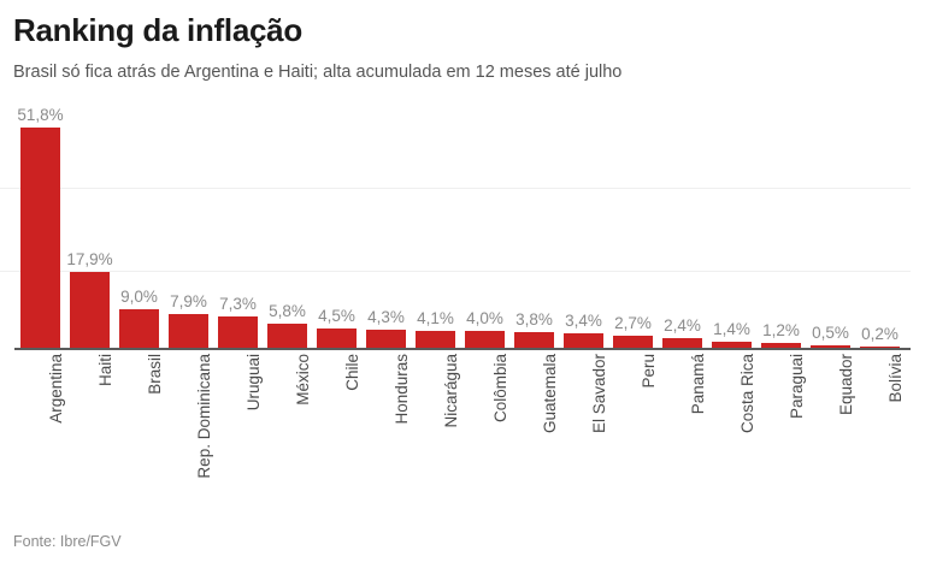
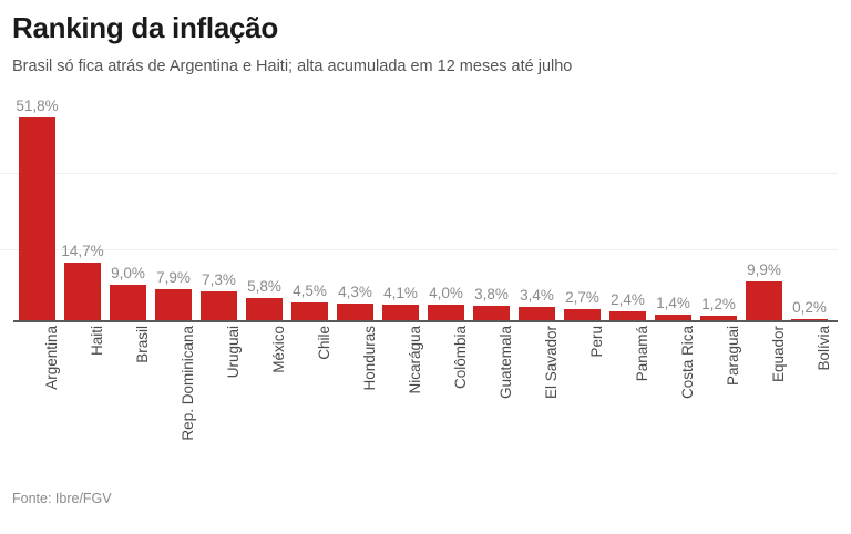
Haiti: 17,9% -> 14,7%
Equador: 0,5% -> 9,9%
